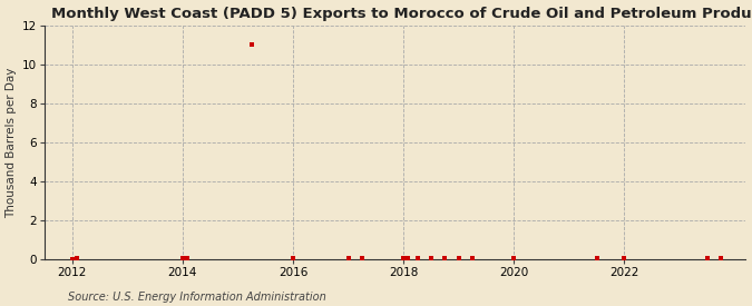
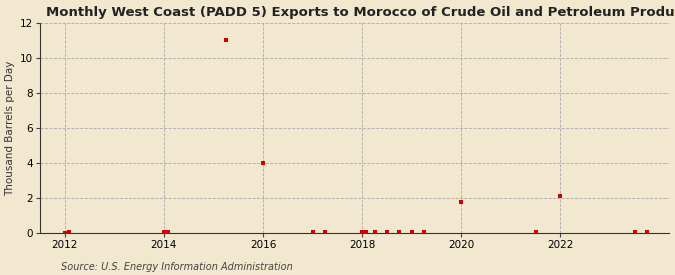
2016: 0.1 -> 4.0
2020: 0.1 -> 1.8
2022: 0.1 -> 2.1
